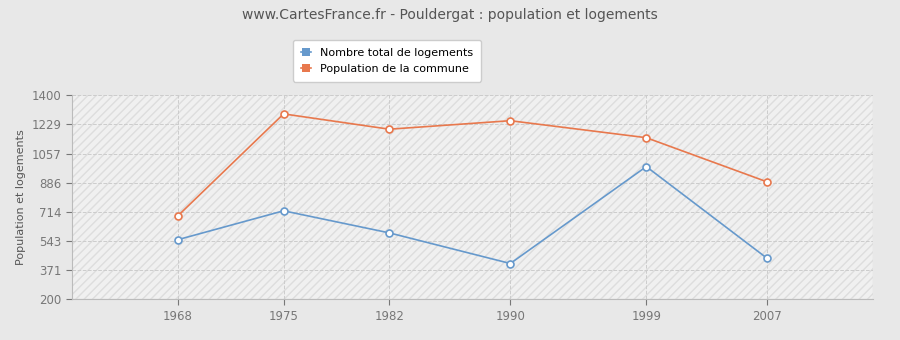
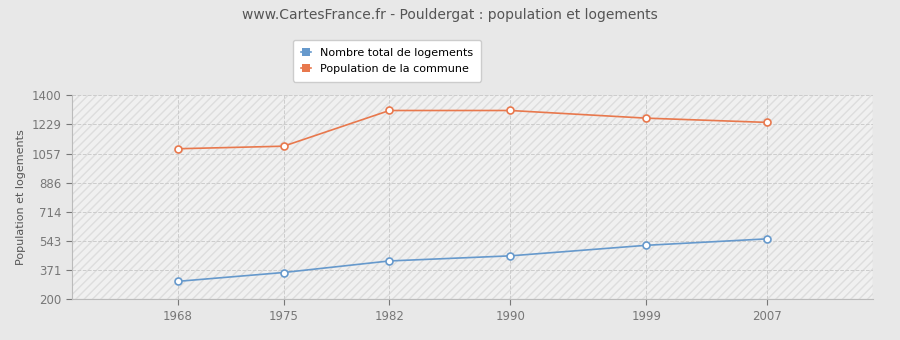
Nombre total de logements/1968: 550 -> 300
Population de la commune/1968: 690 -> 1080
Nombre total de logements/1975: 720 -> 360
Population de la commune/1975: 1290 -> 1100
Nombre total de logements/1982: 590 -> 420
Population de la commune/1982: 1200 -> 1310
Nombre total de logements/1990: 410 -> 460
Population de la commune/1990: 1250 -> 1310
Nombre total de logements/1999: 980 -> 520
Population de la commune/1999: 1150 -> 1260
Nombre total de logements/2007: 440 -> 560
Population de la commune/2007: 890 -> 1240
